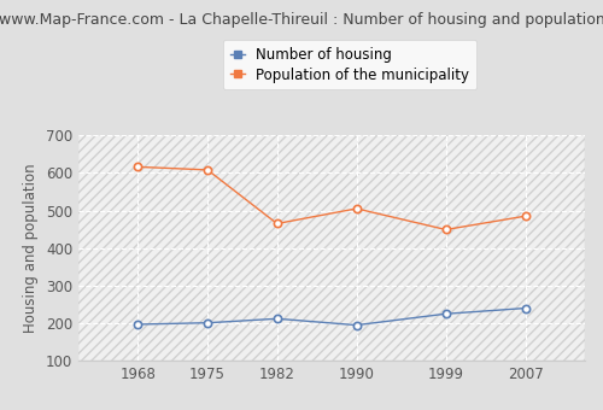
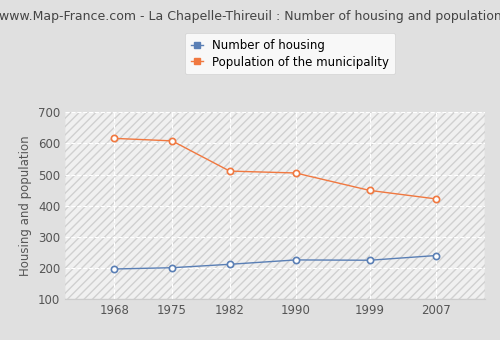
Population of the municipality/1982: 465 -> 511
Number of housing/1990: 195 -> 226
Population of the municipality/2007: 485 -> 422
